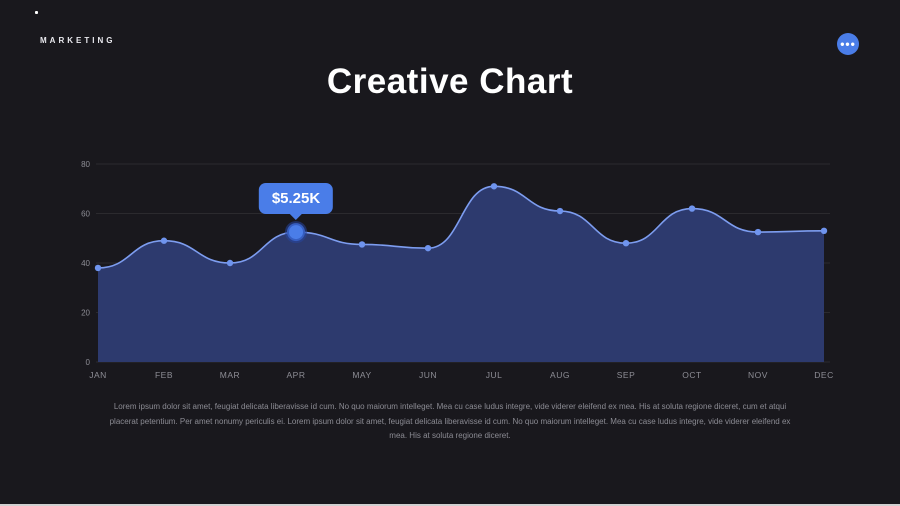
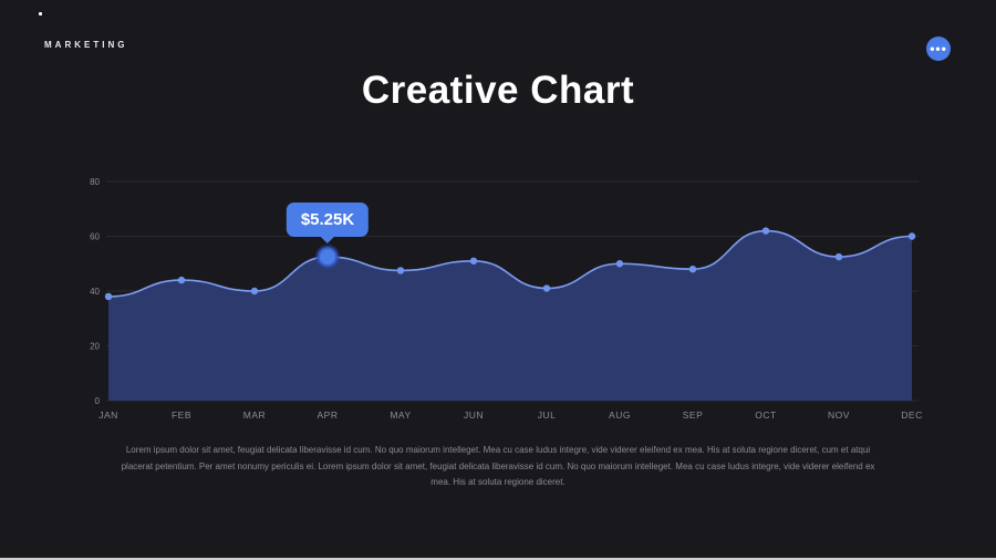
FEB: 49 -> 44
JUN: 46 -> 51
JUL: 71 -> 41
AUG: 61 -> 50
DEC: 53 -> 60
